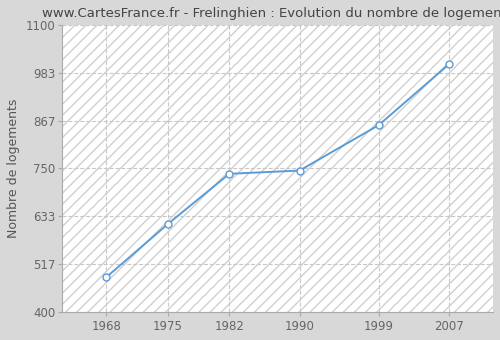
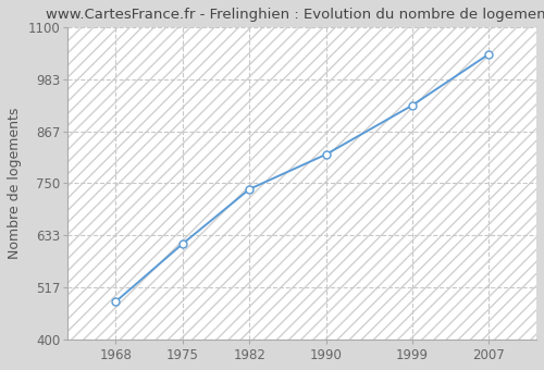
1990: 745 -> 815
1999: 856 -> 925
2007: 1005 -> 1040
